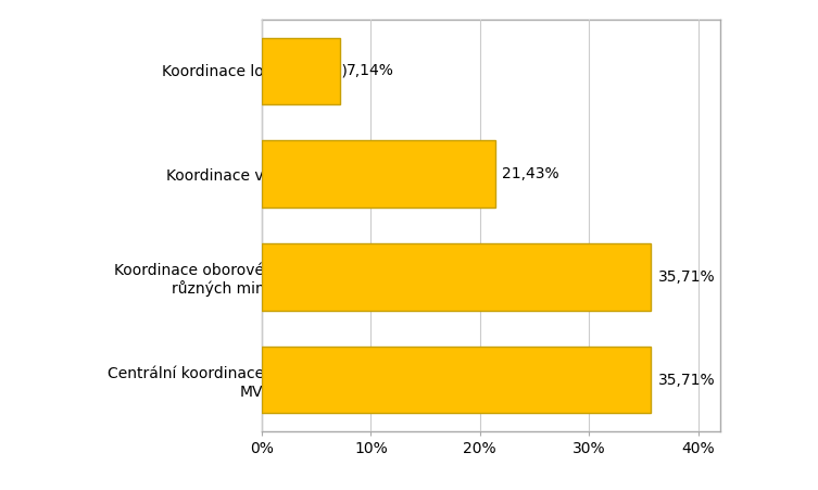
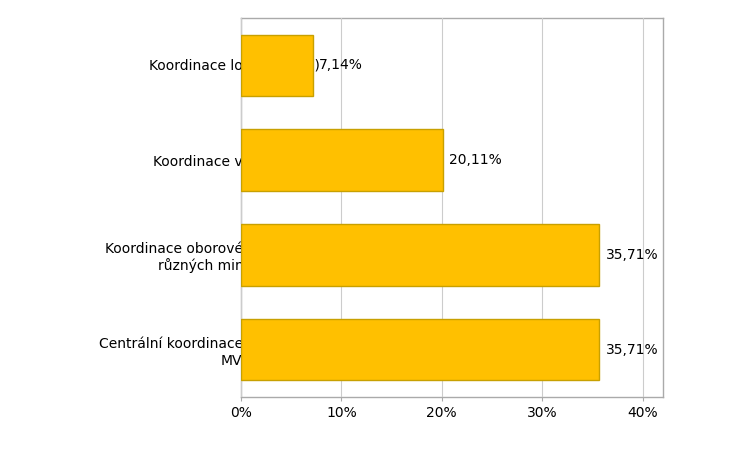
Koordinace v regionech: 21,43% -> 20,11%
